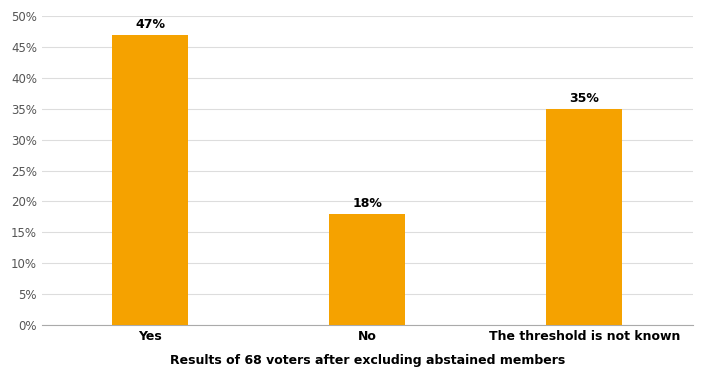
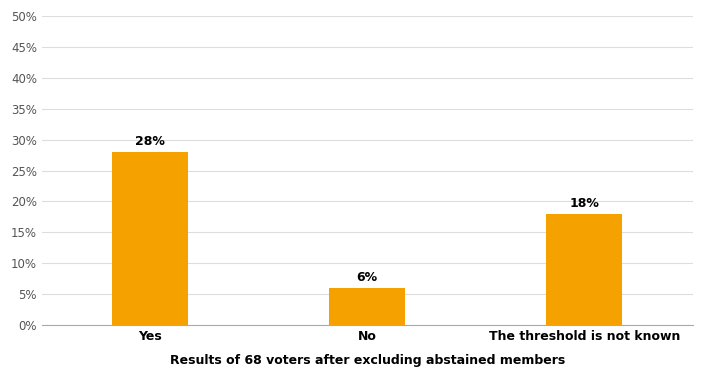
Yes: 47% -> 28%
No: 18% -> 6%
The threshold is not known: 35% -> 18%
